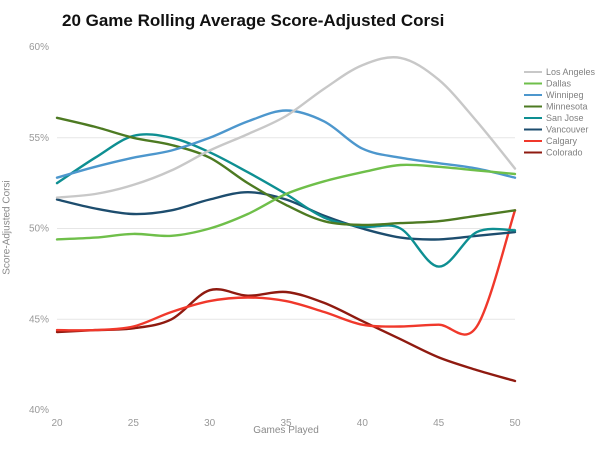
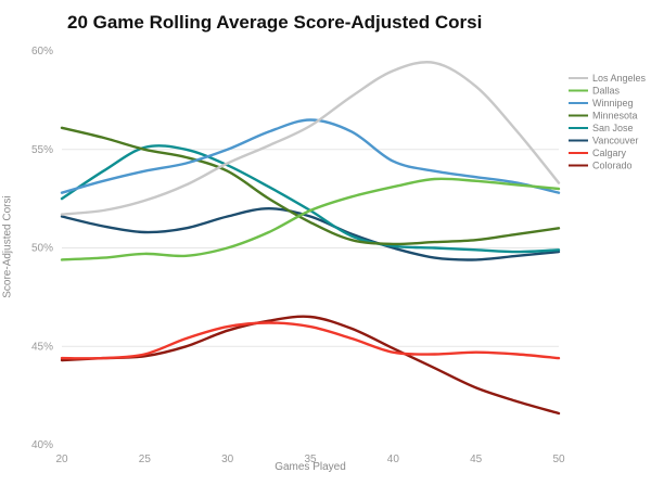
Colorado/30: 46.6% -> 45.8%
San Jose/45: 47.9% -> 49.9%
Calgary/50: 51.0% -> 44.4%
